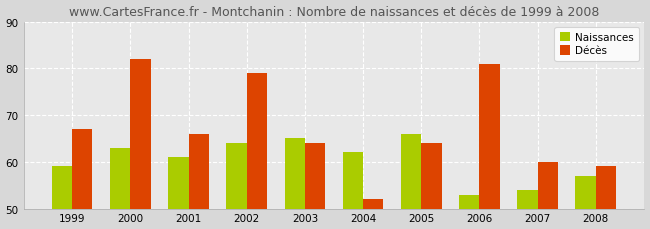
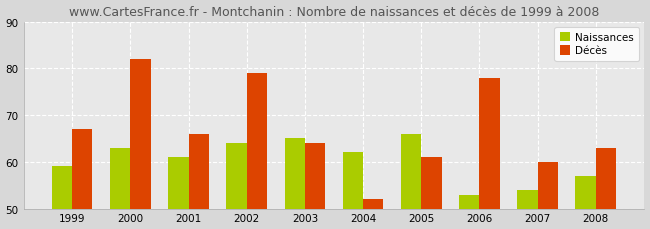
Décès/2005: 64 -> 61
Décès/2006: 81 -> 78
Décès/2008: 59 -> 63
